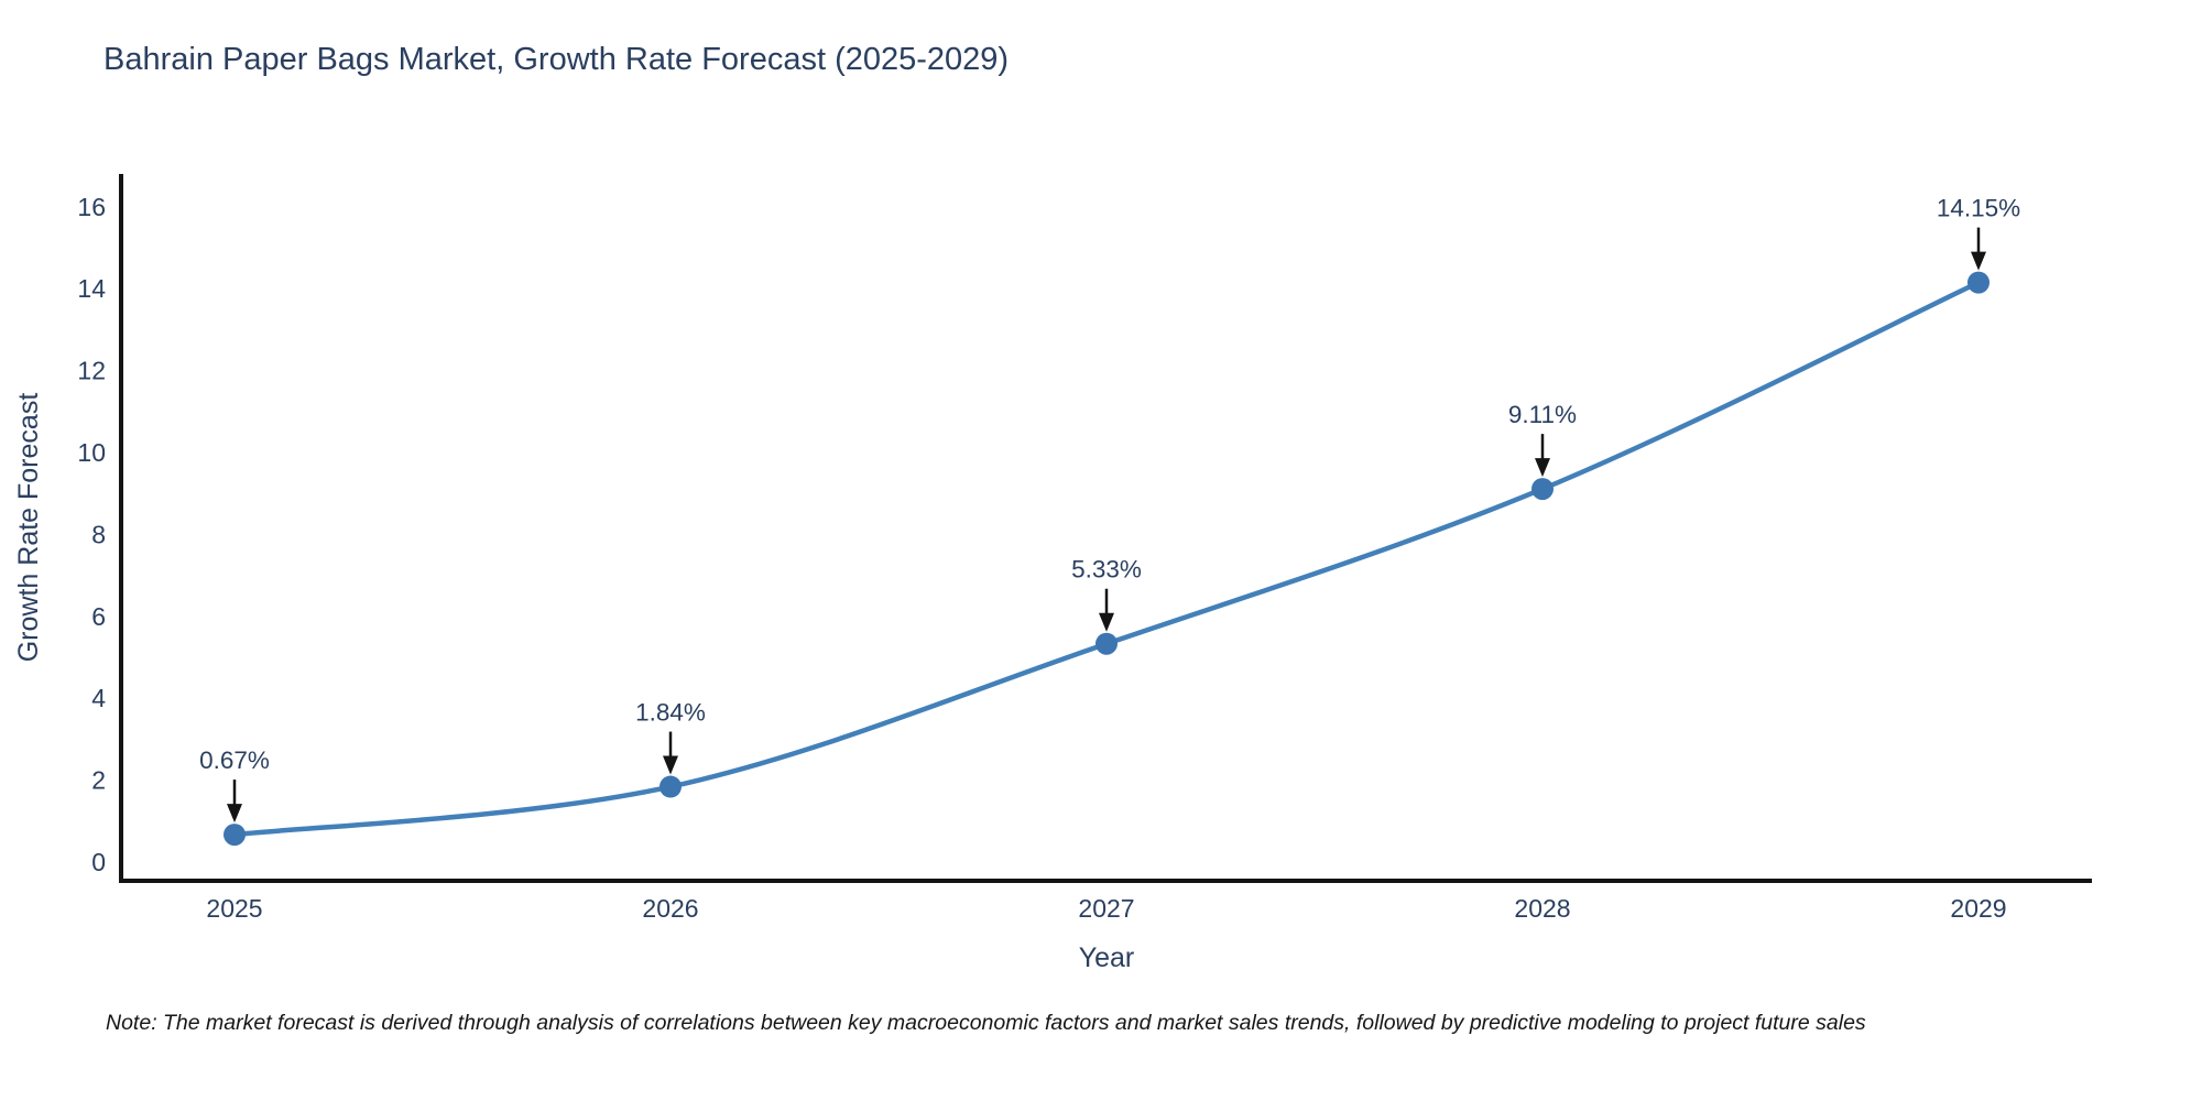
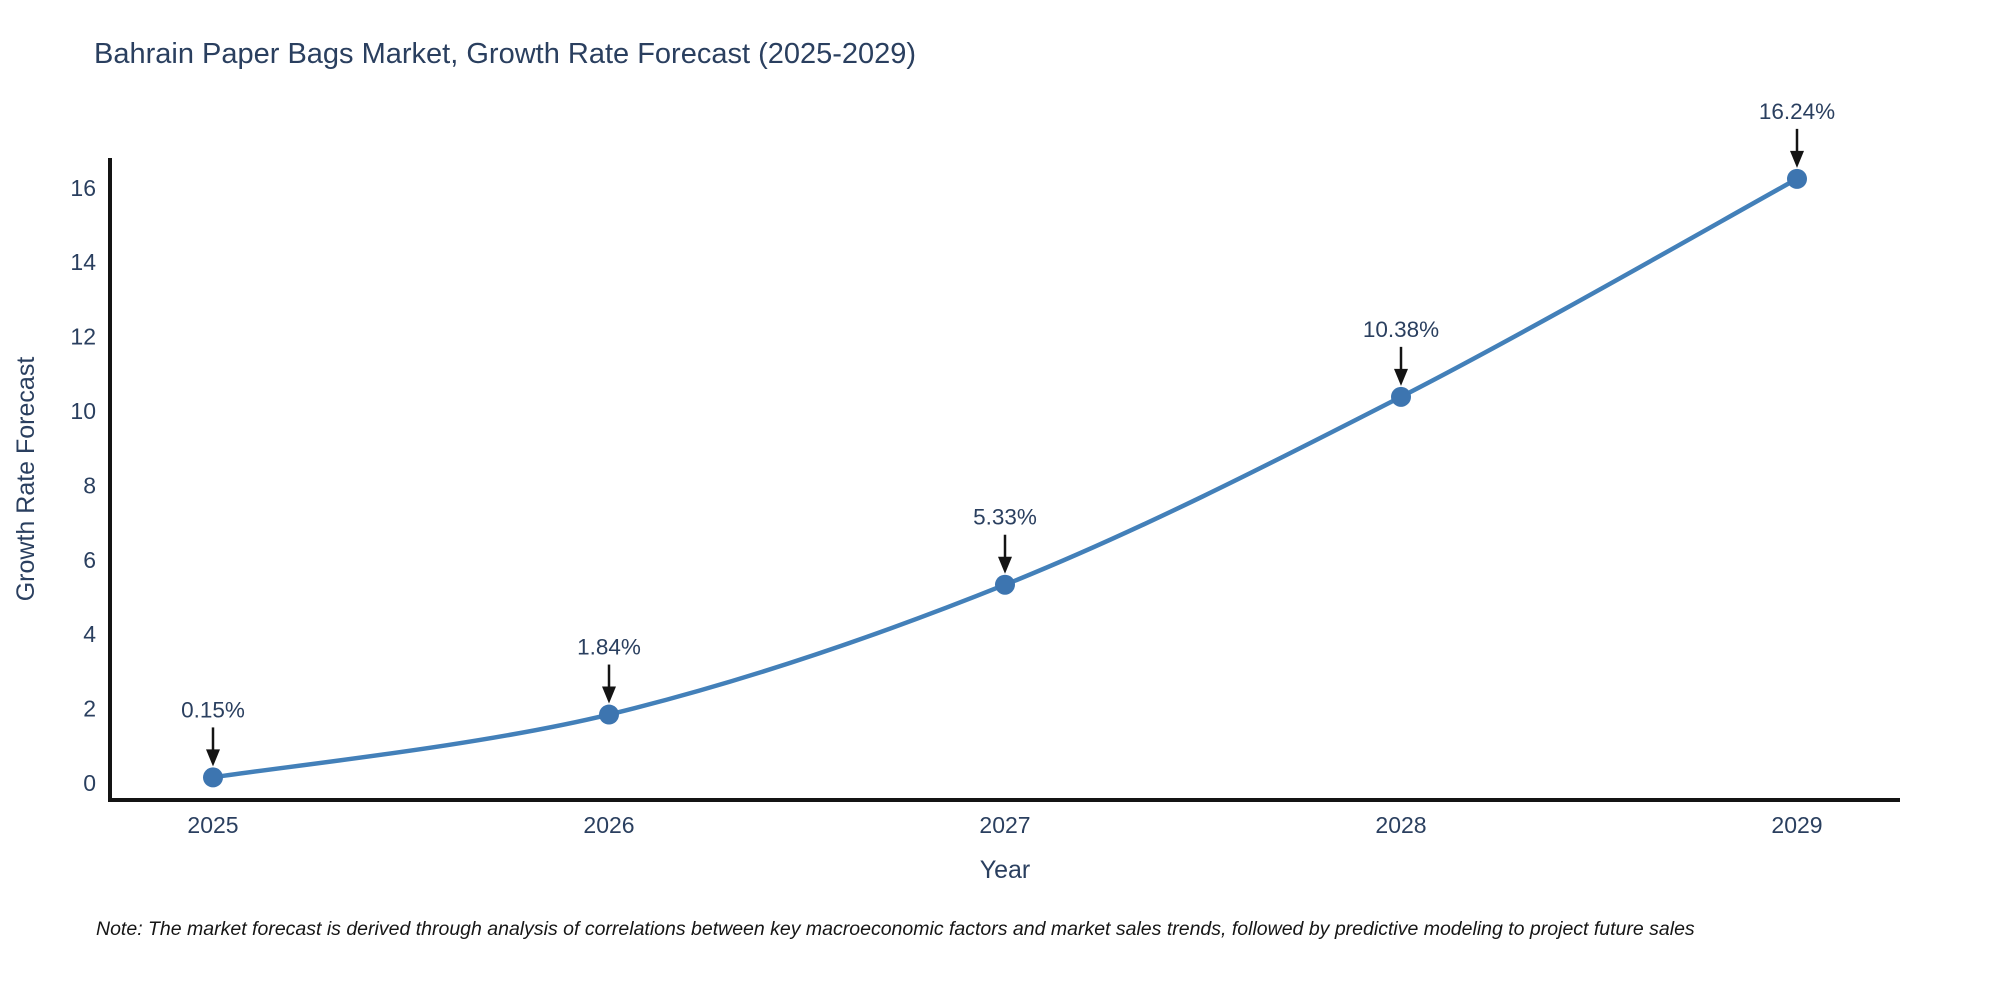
2025: 0.67% -> 0.15%
2028: 9.11% -> 10.38%
2029: 14.15% -> 16.24%
